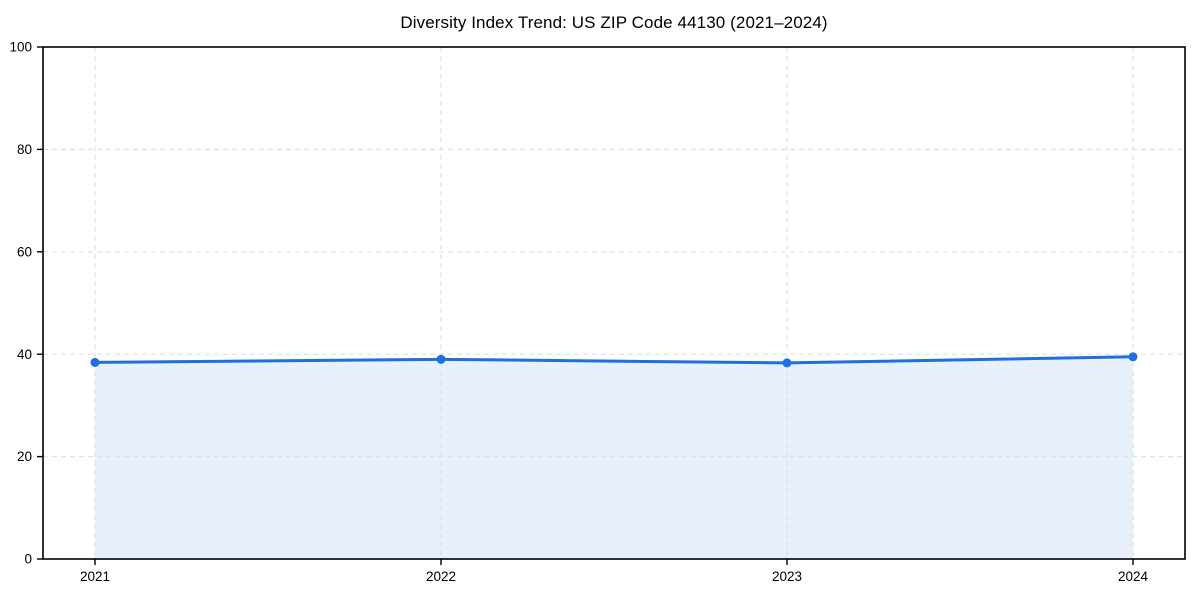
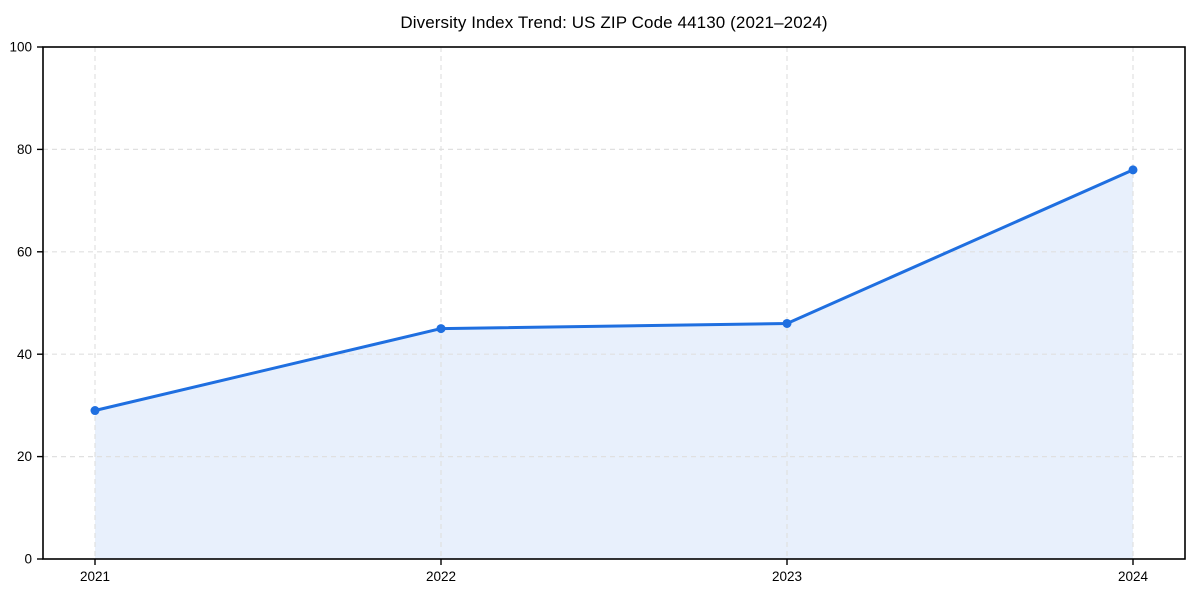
2021: 38 -> 29
2022: 39 -> 45
2023: 38 -> 46
2024: 40 -> 76
